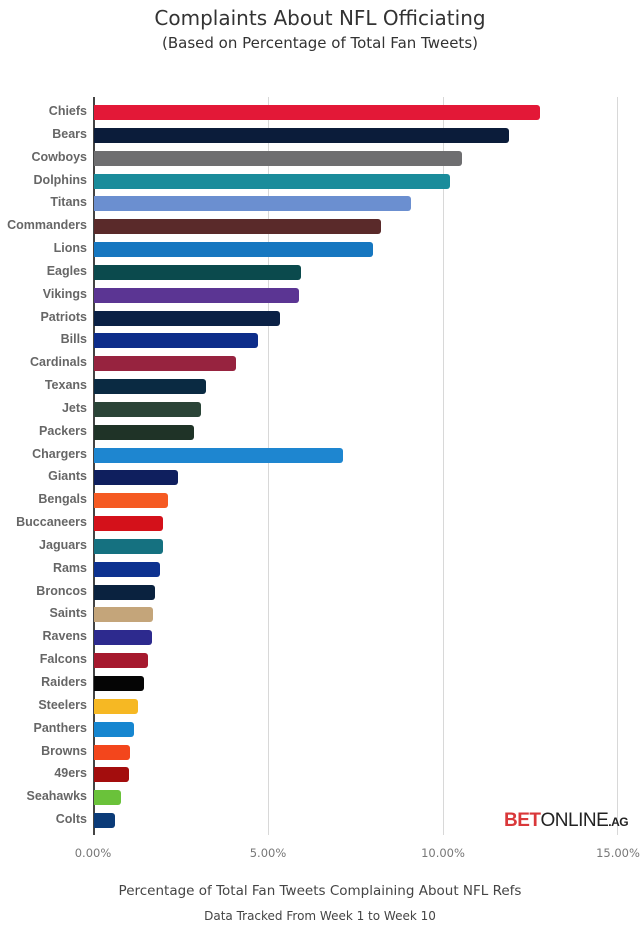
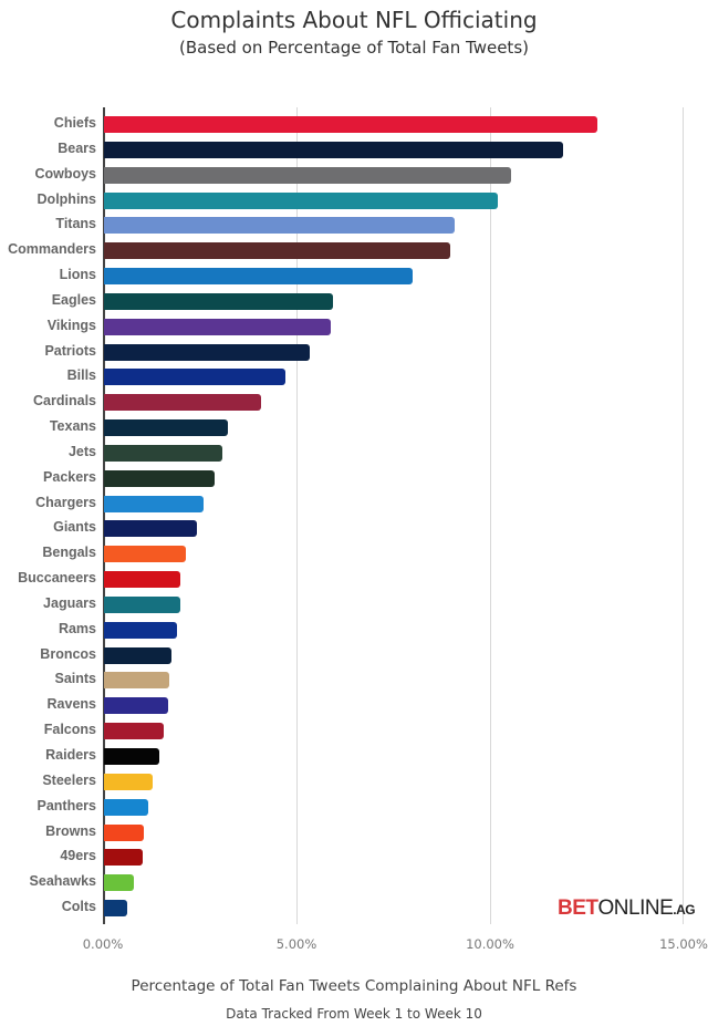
Commanders: 8.2% -> 8.9%
Chargers: 7.1% -> 2.6%
